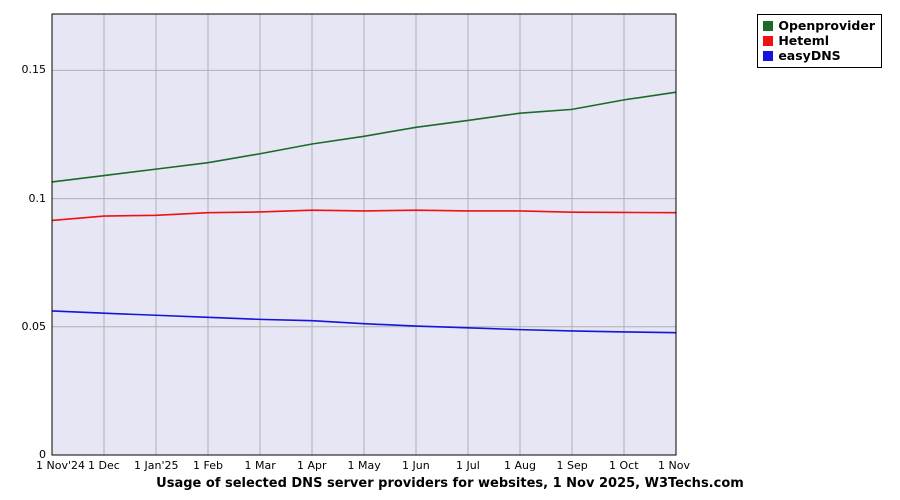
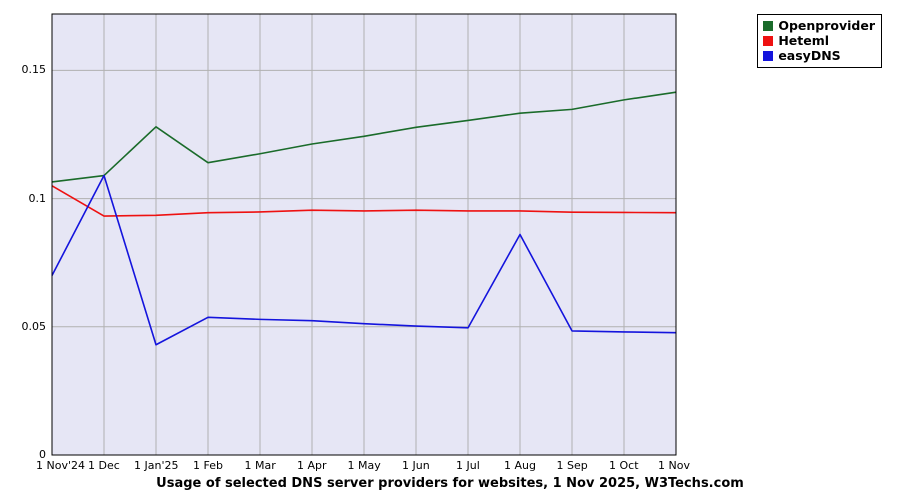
Heteml/1 Nov'24: 0.091 -> 0.105
easyDNS/1 Nov'24: 0.056 -> 0.070
easyDNS/1 Dec: 0.055 -> 0.109
Openprovider/1 Jan'25: 0.112 -> 0.128
easyDNS/1 Jan'25: 0.054 -> 0.043
easyDNS/1 Aug: 0.049 -> 0.086
